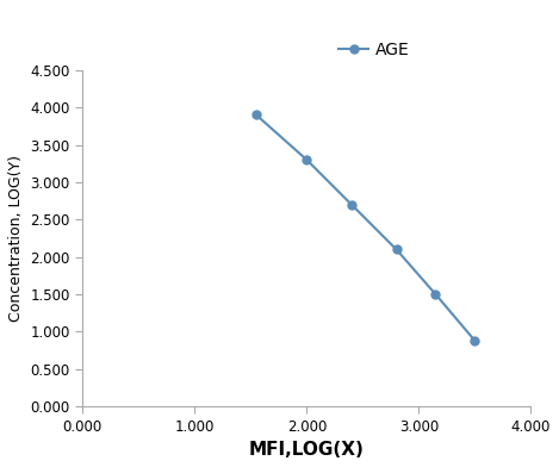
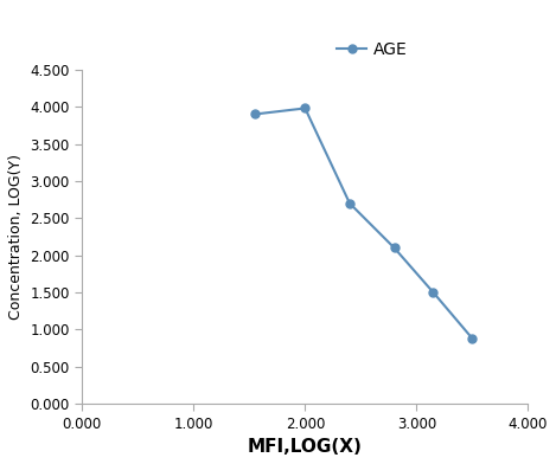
2.000: 3.30 -> 3.98
